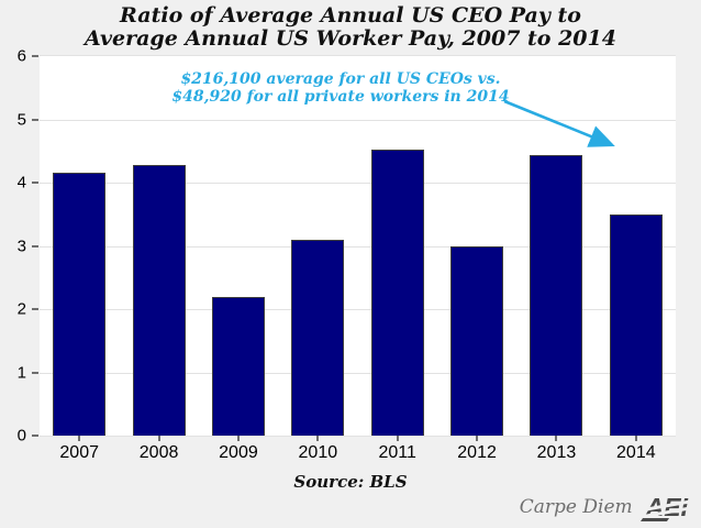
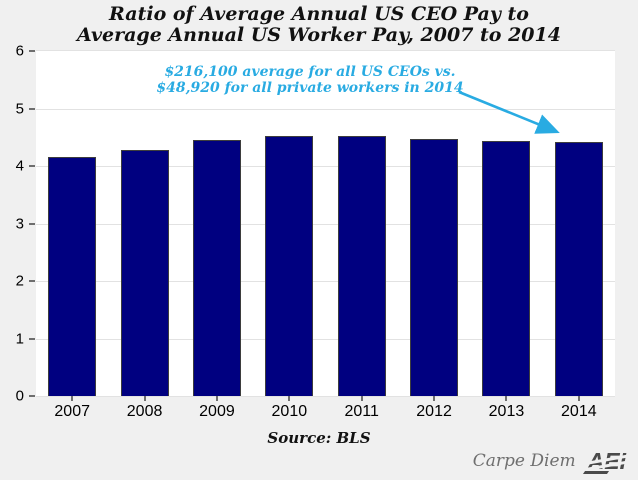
2009: 2.2 -> 4.5
2010: 3.1 -> 4.5
2012: 3.0 -> 4.5
2014: 3.5 -> 4.4
